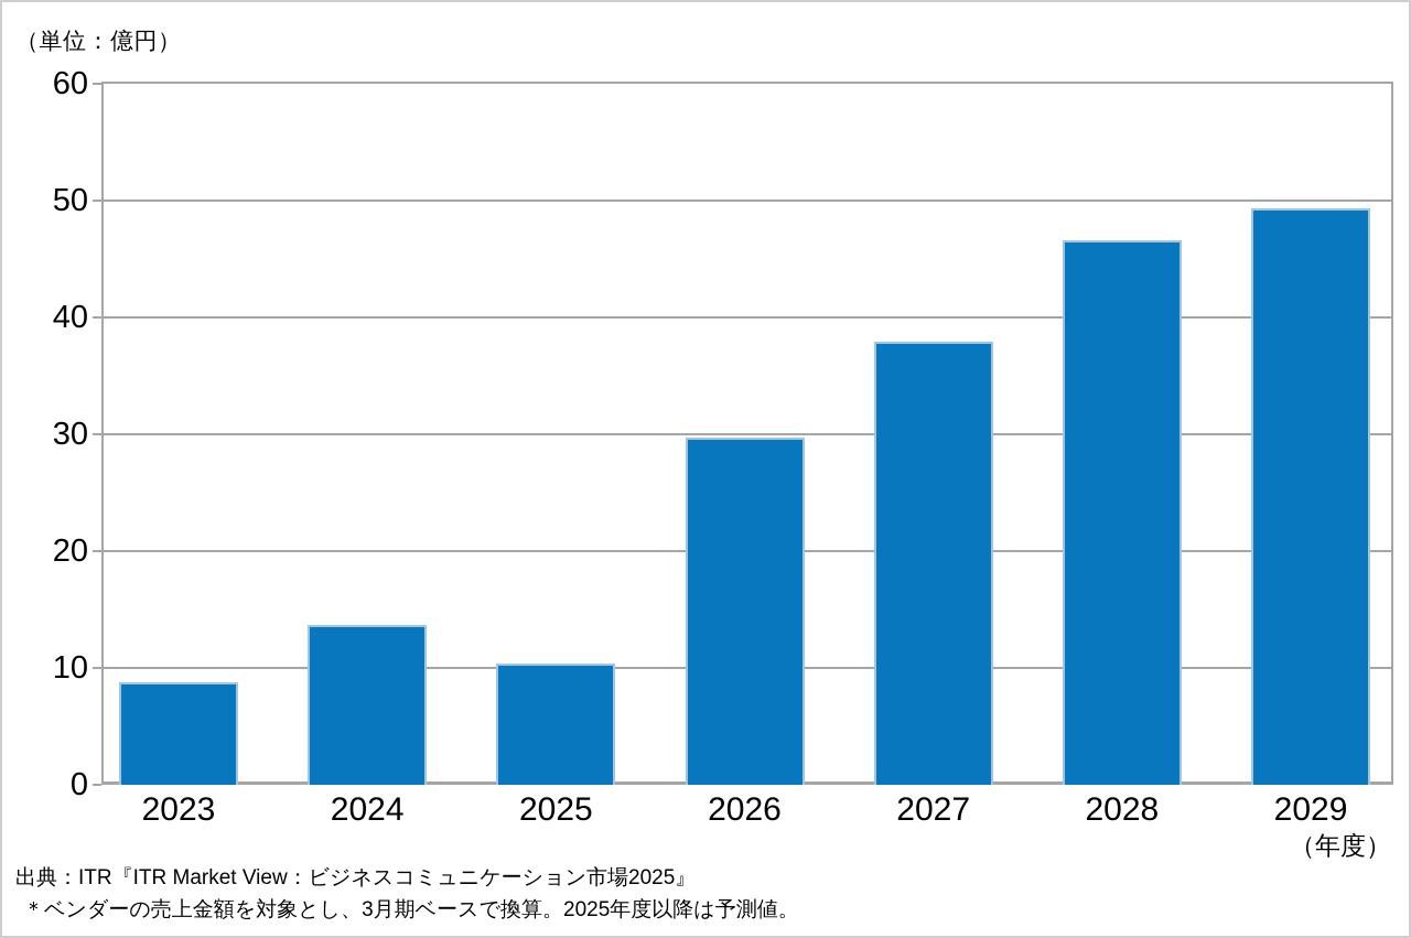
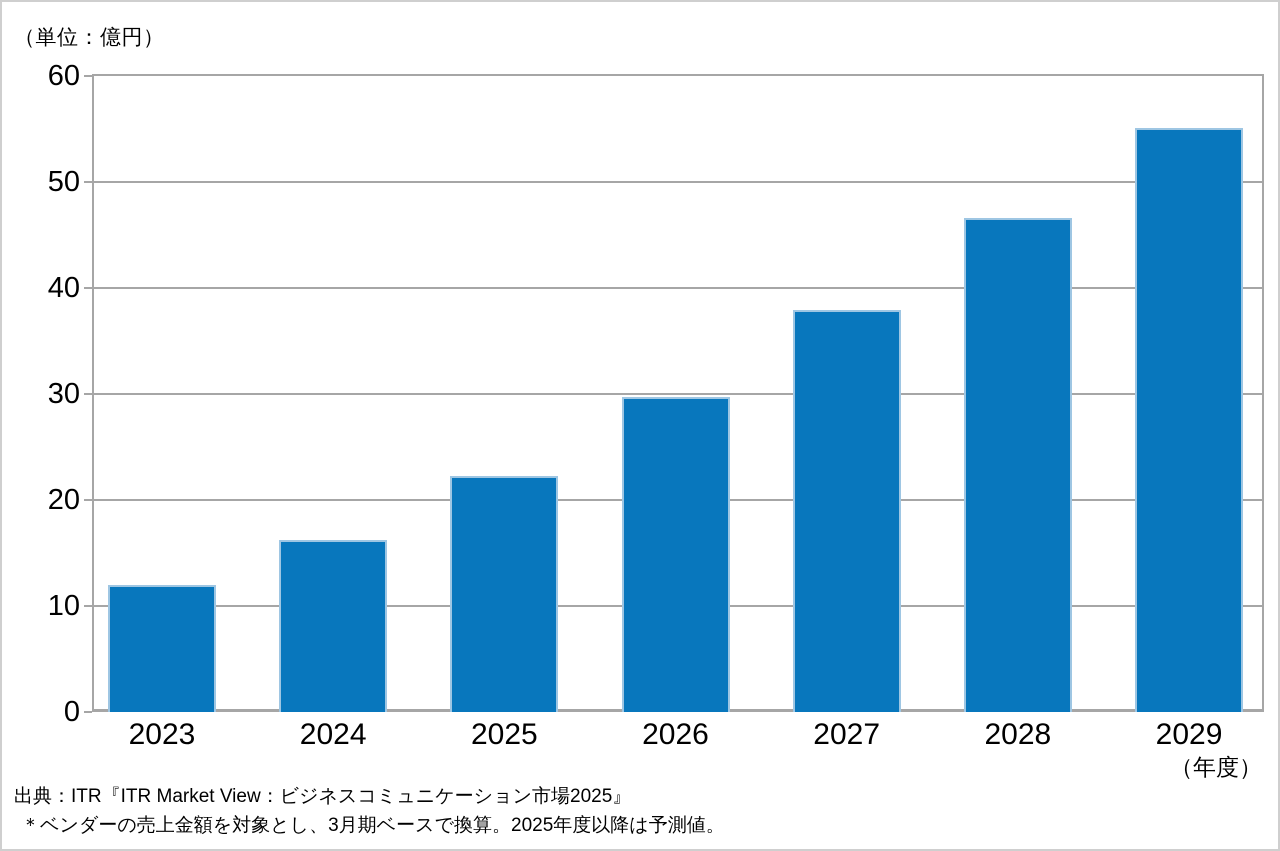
2023: 8.8 -> 12.0
2024: 13.7 -> 16.2
2025: 10.4 -> 22.3
2029: 49.3 -> 55.1
